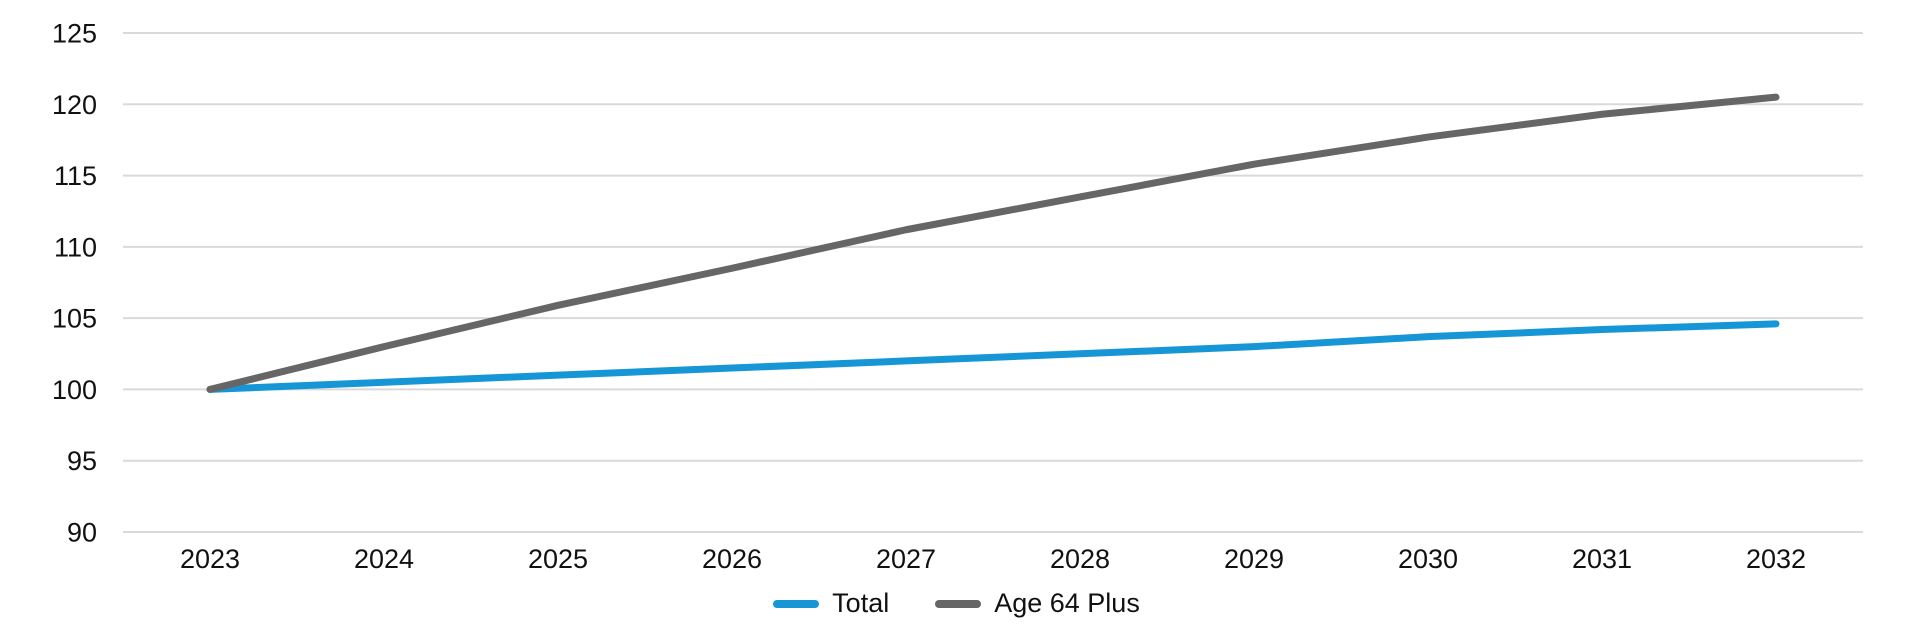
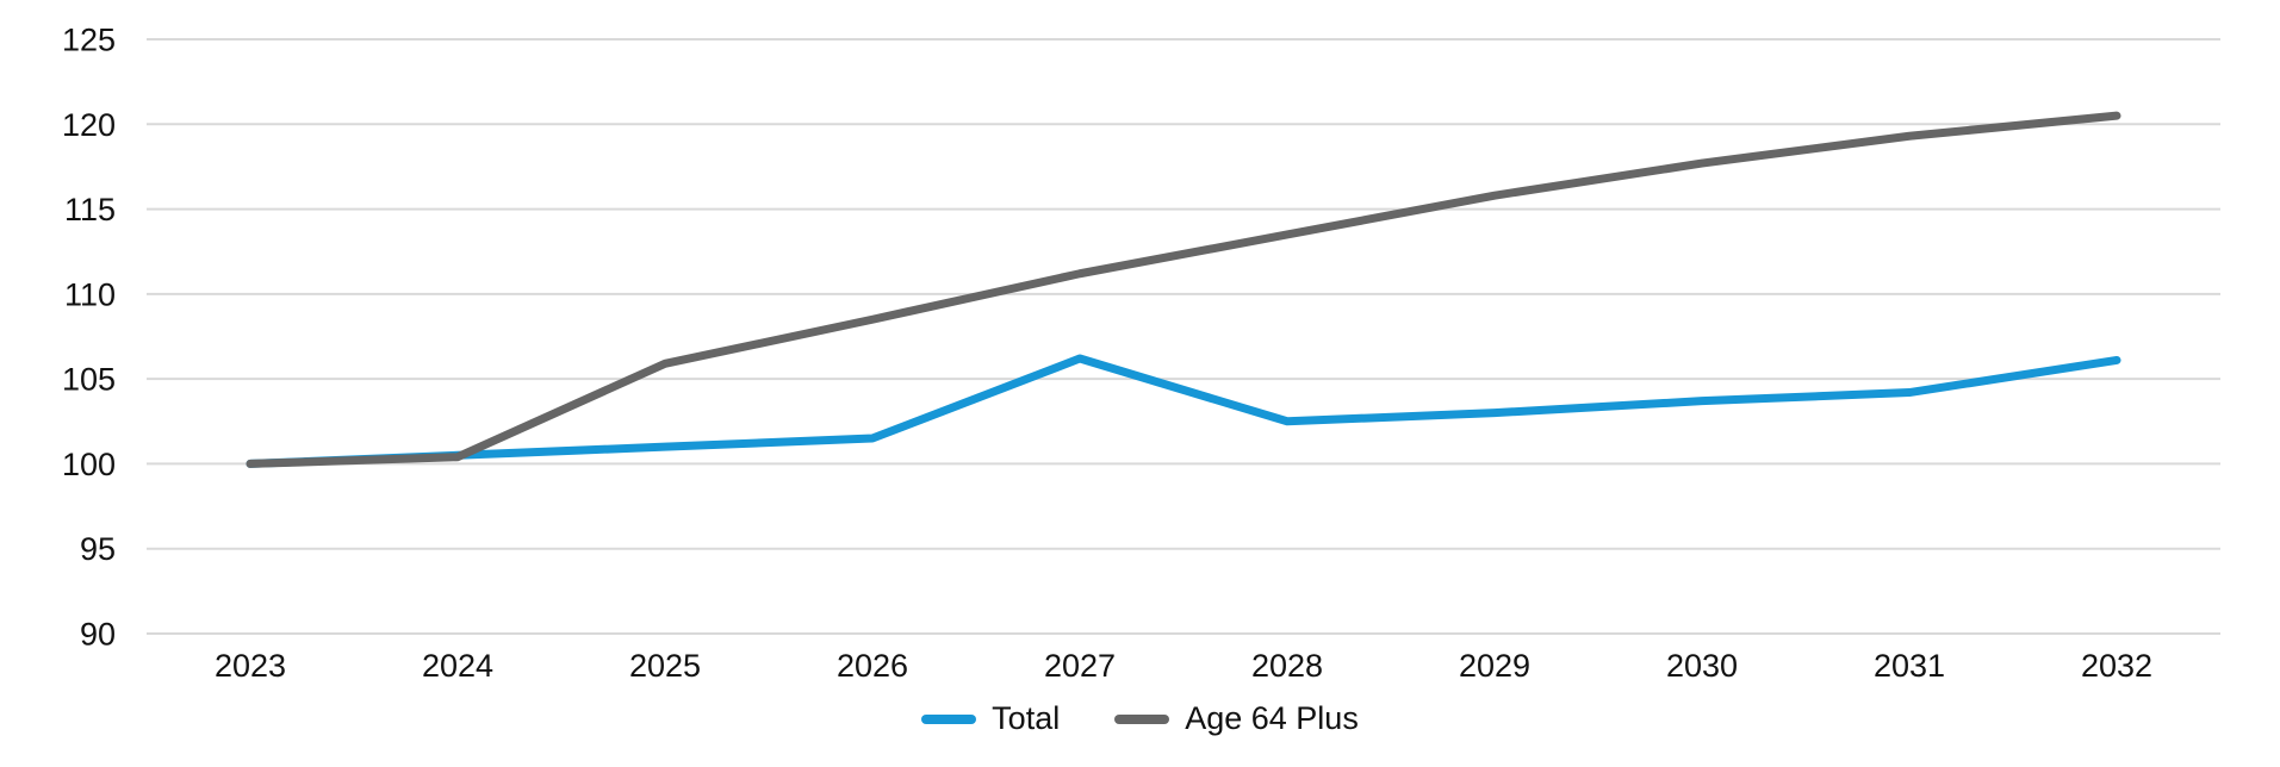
Age 64 Plus/2024: 103.0 -> 100.4
Total/2027: 102.0 -> 106.2
Total/2032: 104.6 -> 106.1
